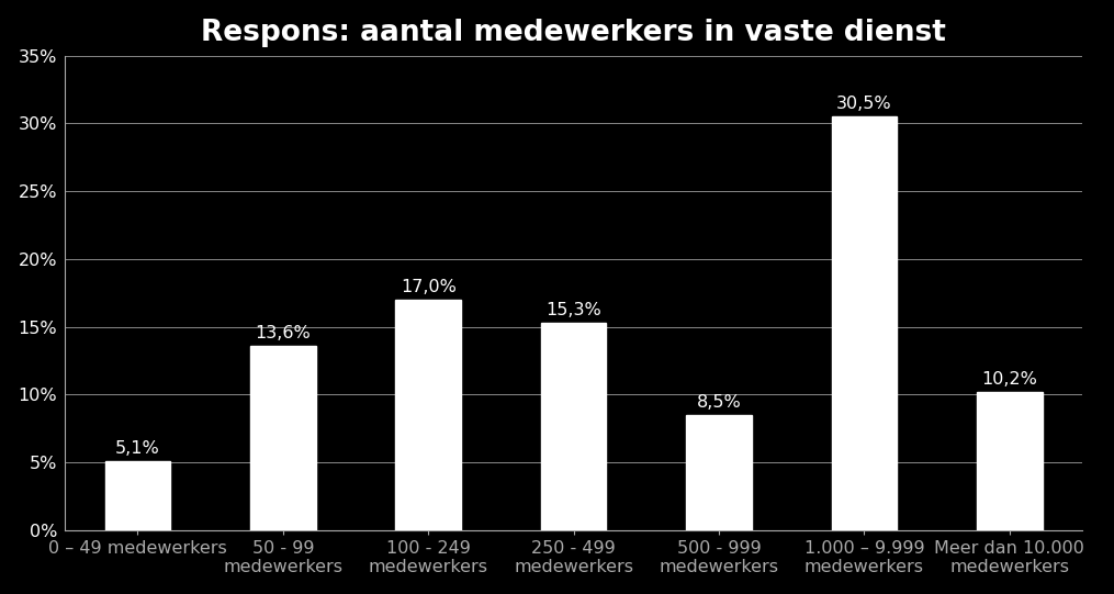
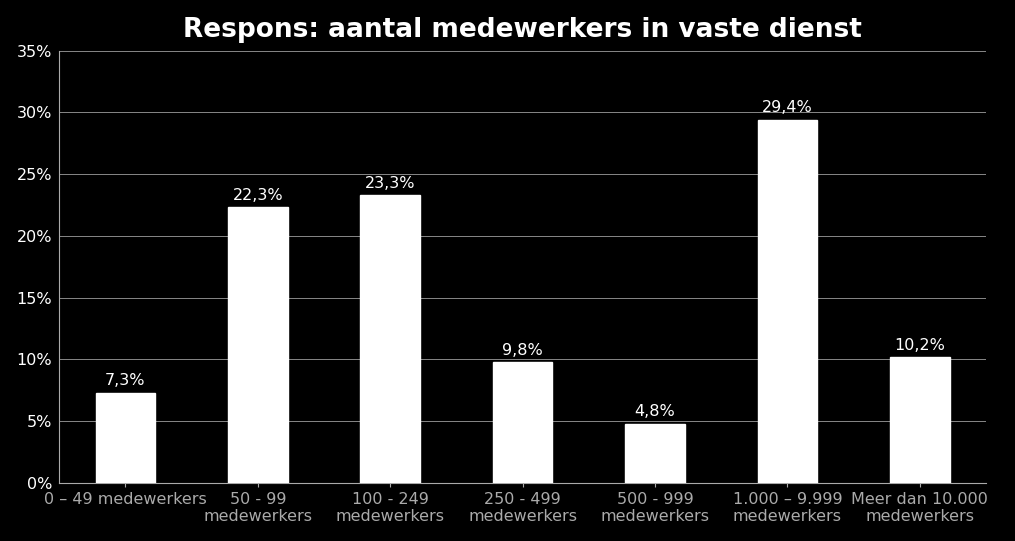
0 – 49 medewerkers: 5,1% -> 7,3%
50 - 99 medewerkers: 13,6% -> 22,3%
100 - 249 medewerkers: 17,0% -> 23,3%
250 - 499 medewerkers: 15,3% -> 9,8%
500 - 999 medewerkers: 8,5% -> 4,8%
1.000 – 9.999 medewerkers: 30,5% -> 29,4%
